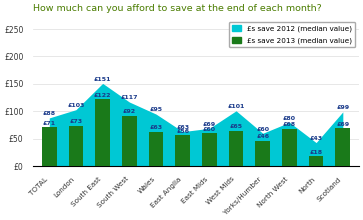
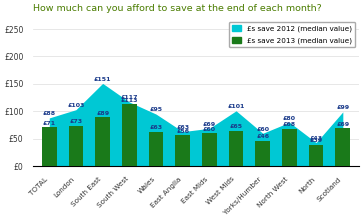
£s save 2013 (median value)/South East: £122 -> £89
£s save 2013 (median value)/South West: £92 -> £113
£s save 2013 (median value)/North: £18 -> £39
